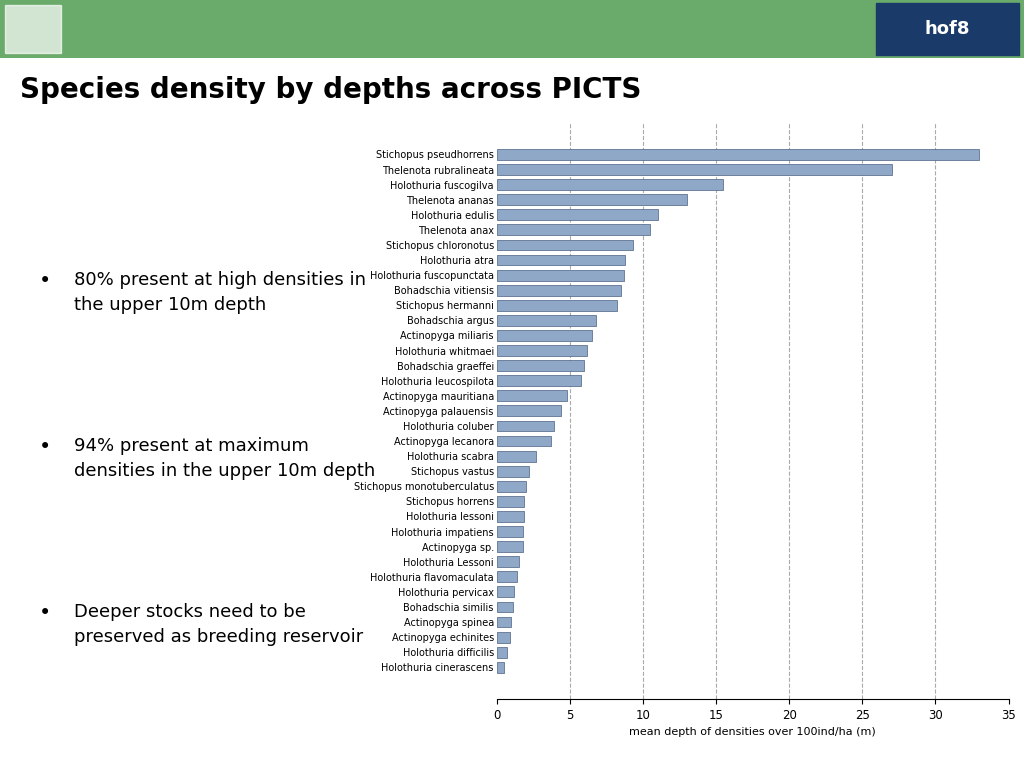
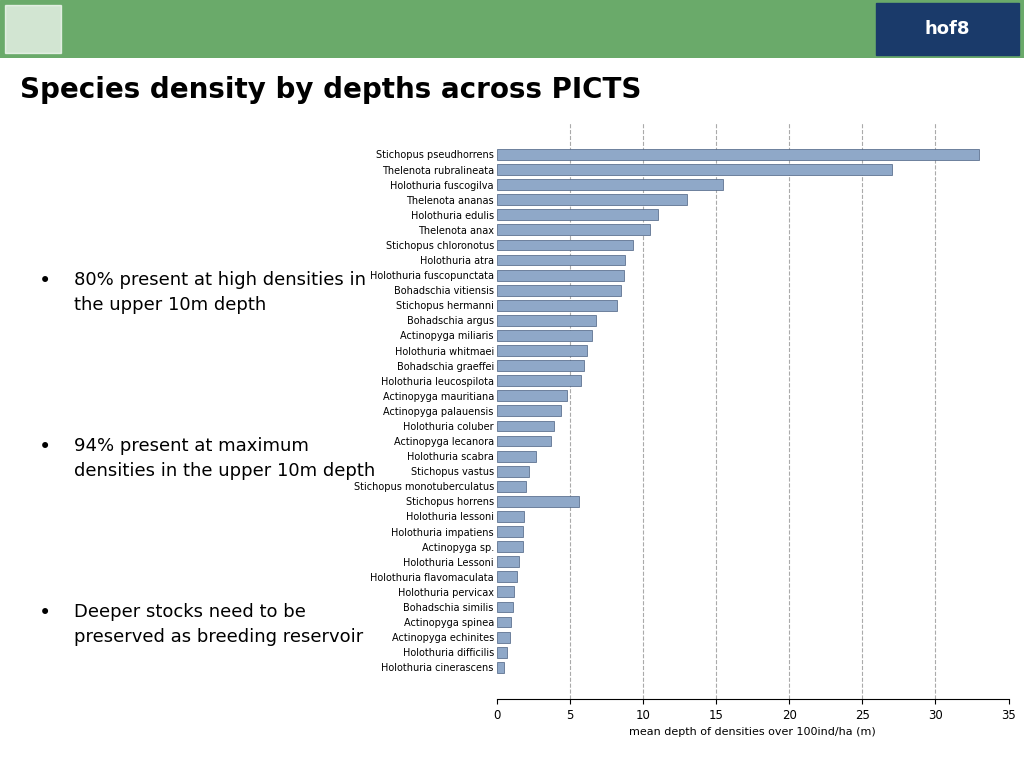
Stichopus horrens: 1.9 -> 5.6
